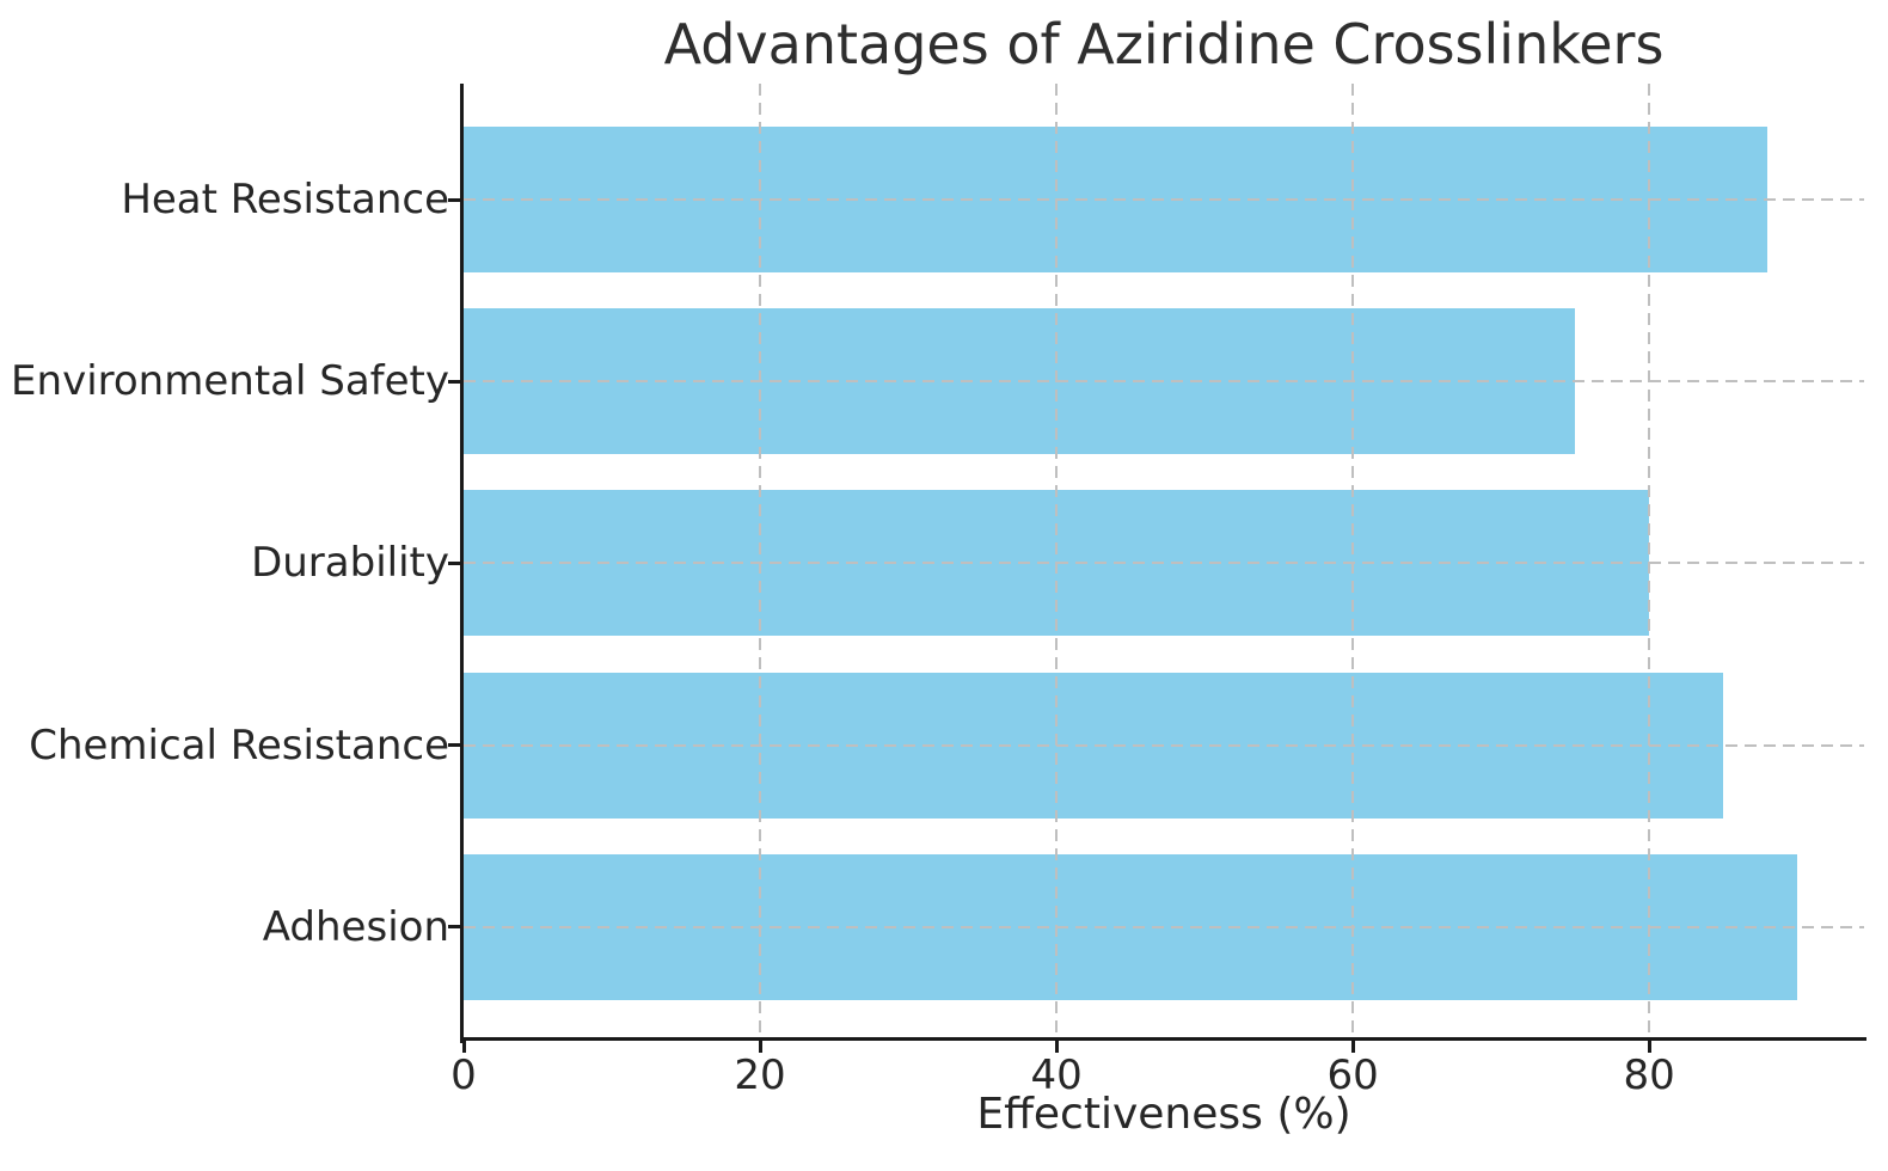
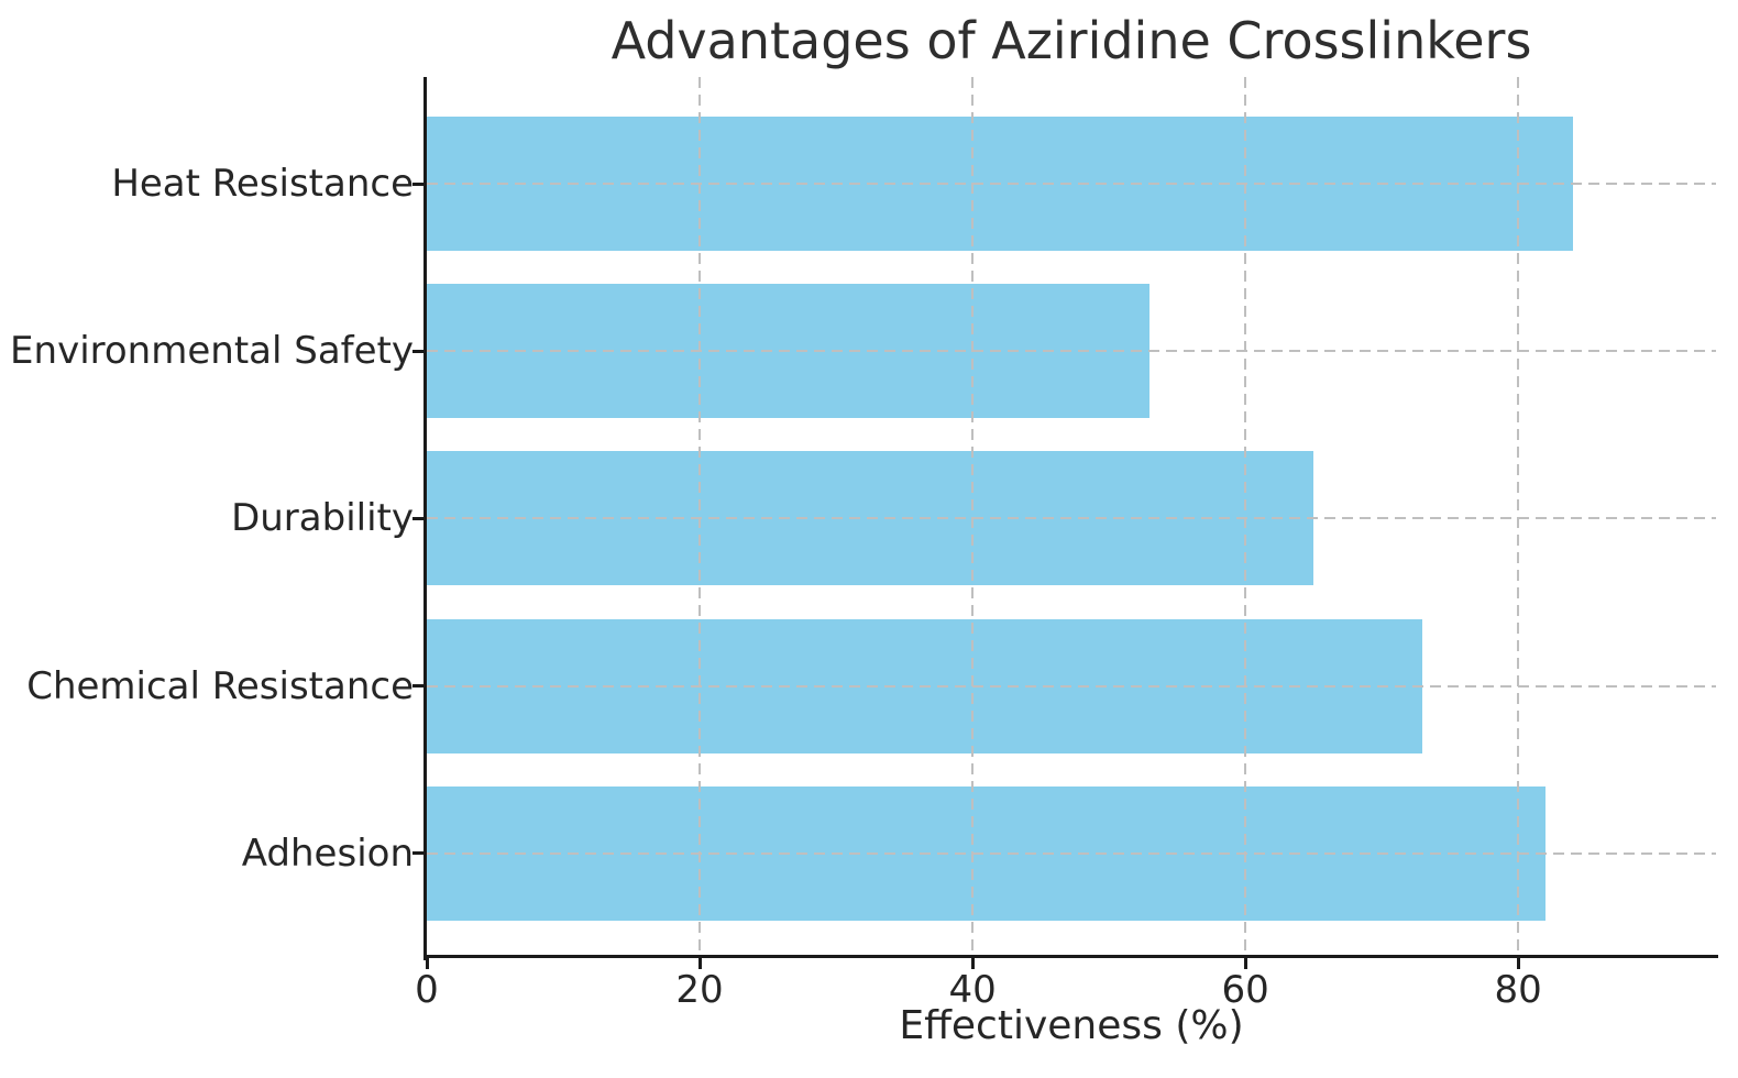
Heat Resistance: 88 -> 84
Environmental Safety: 75 -> 53
Durability: 80 -> 65
Chemical Resistance: 85 -> 73
Adhesion: 90 -> 82
